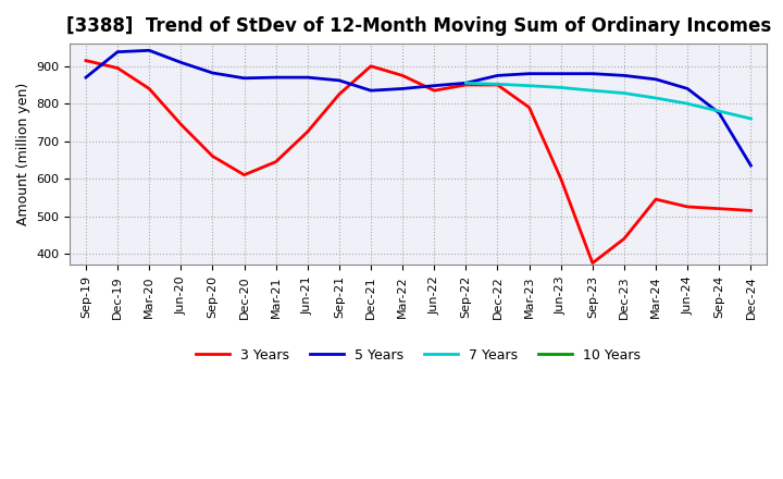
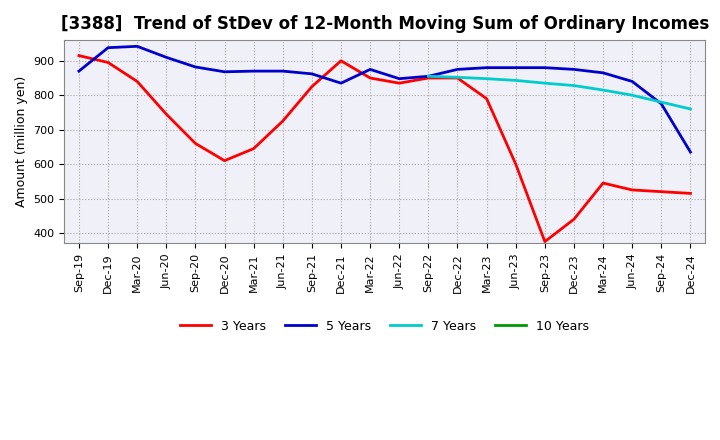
3 Years/Mar-22: 875 -> 850
5 Years/Mar-22: 840 -> 875
